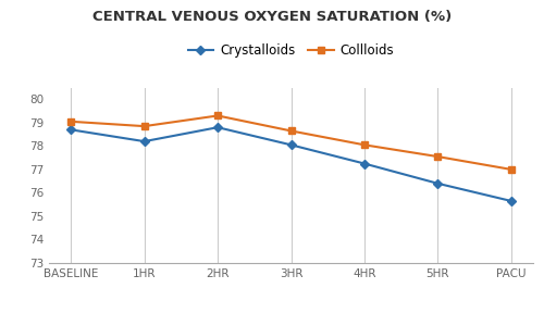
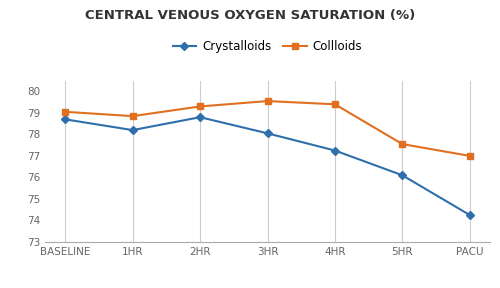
Collloids/3HR: 78.65 -> 79.55
Collloids/4HR: 78.05 -> 79.40
Crystalloids/5HR: 76.40 -> 76.10
Crystalloids/PACU: 75.65 -> 74.25
